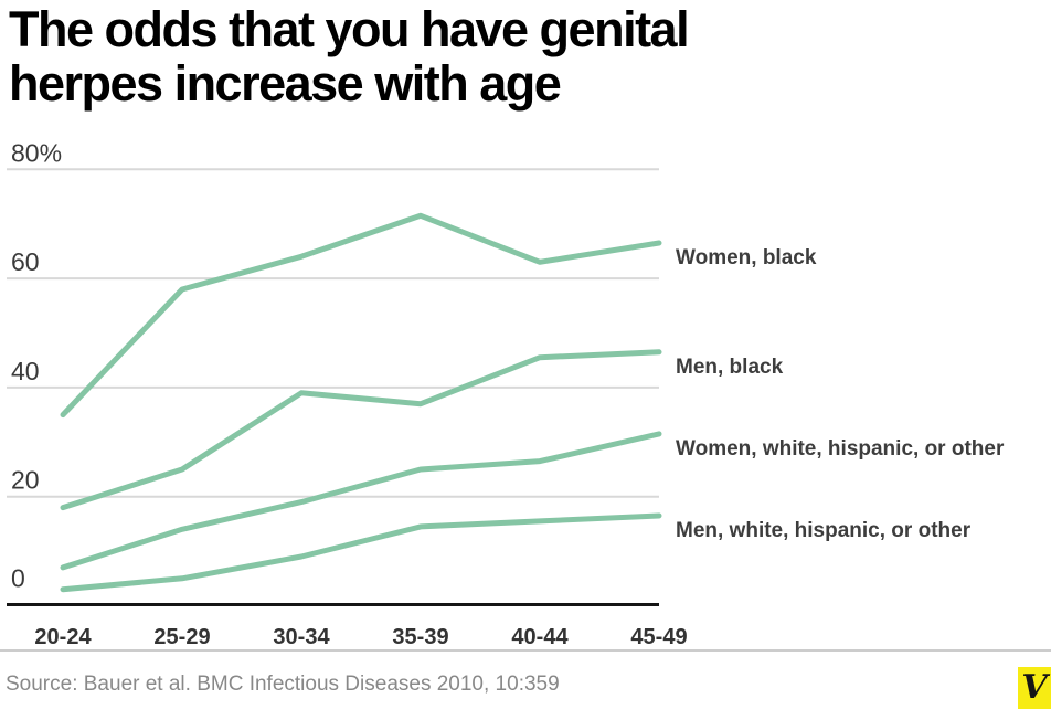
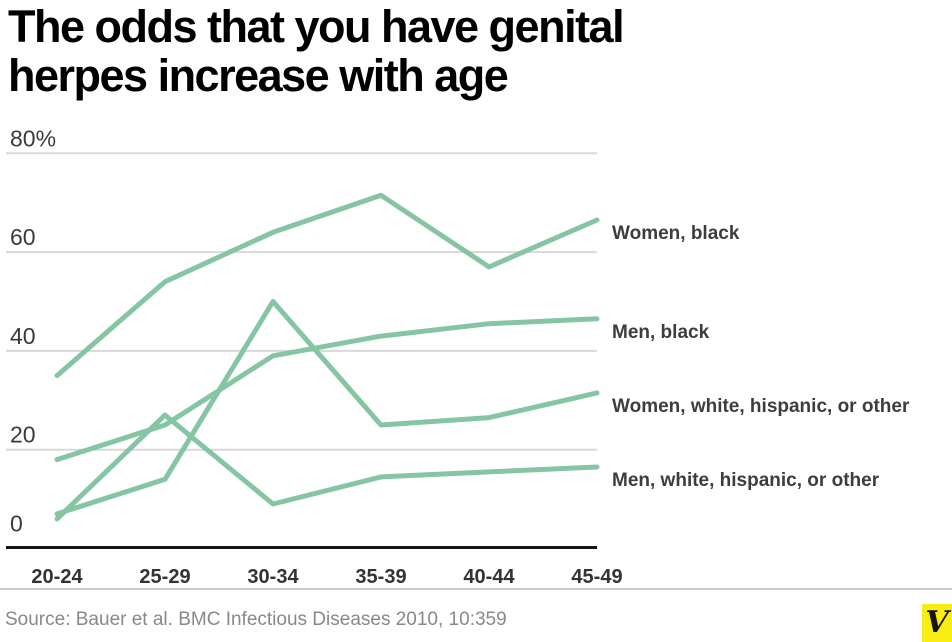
Men, white, hispanic, or other/20-24: 3 -> 6
Women, black/25-29: 58 -> 54
Men, white, hispanic, or other/25-29: 5 -> 27
Women, white, hispanic, or other/30-34: 19 -> 50
Men, black/35-39: 37 -> 43
Women, black/40-44: 63 -> 57
